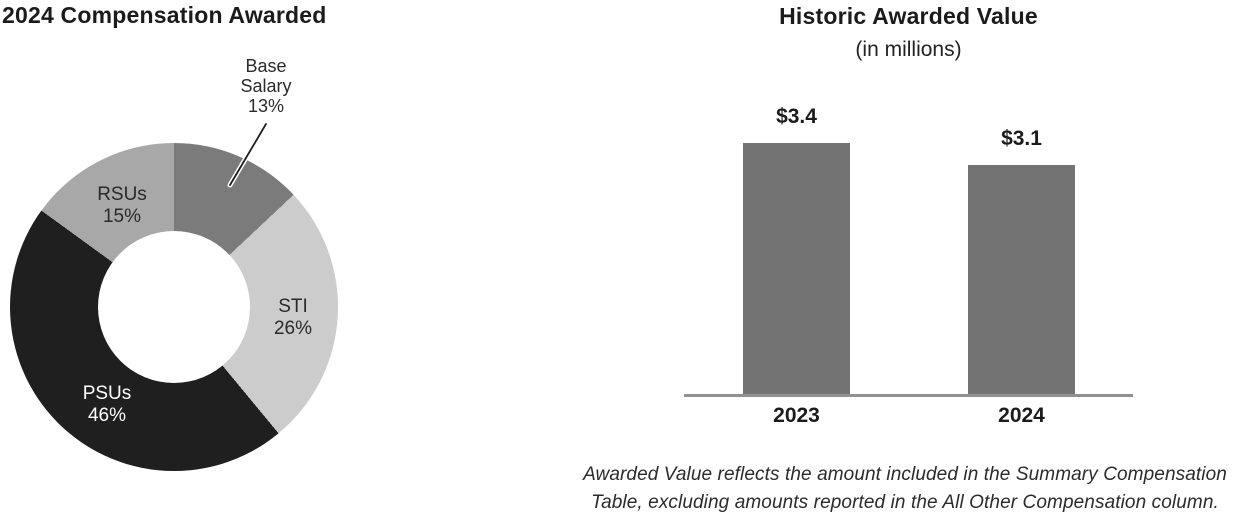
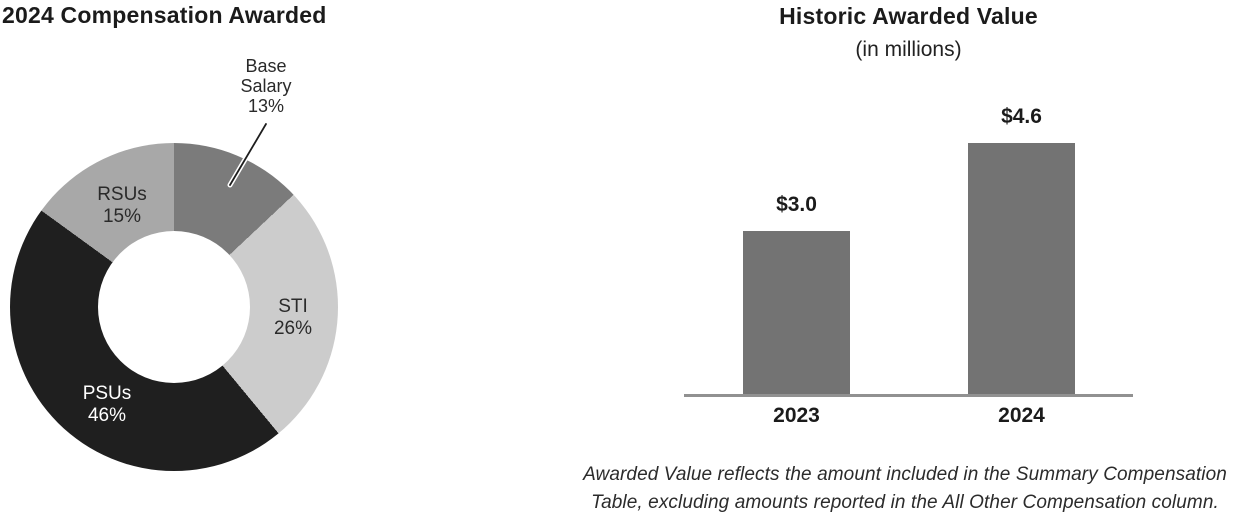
Historic Awarded Value/2023: $3.4 -> $3.0
Historic Awarded Value/2024: $3.1 -> $4.6
